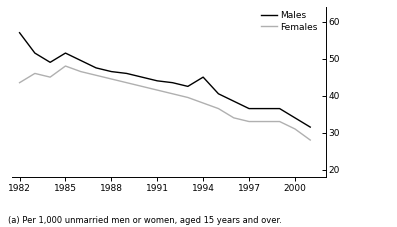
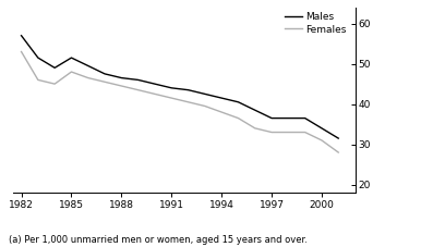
Females/1982: 43.5 -> 53.0
Males/1994: 45.0 -> 41.5
